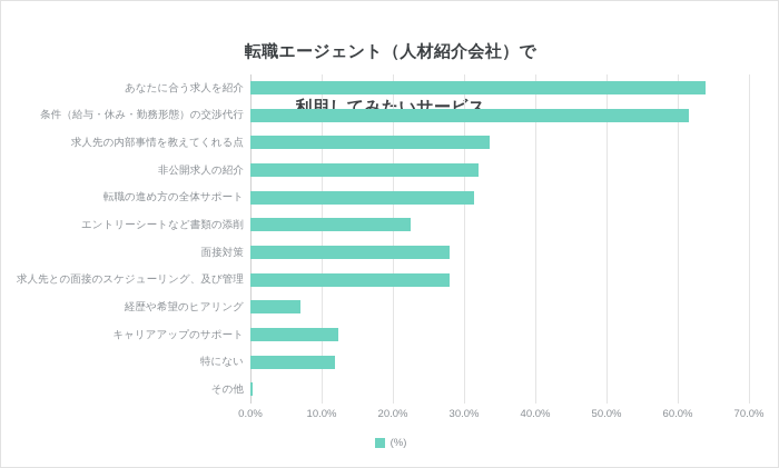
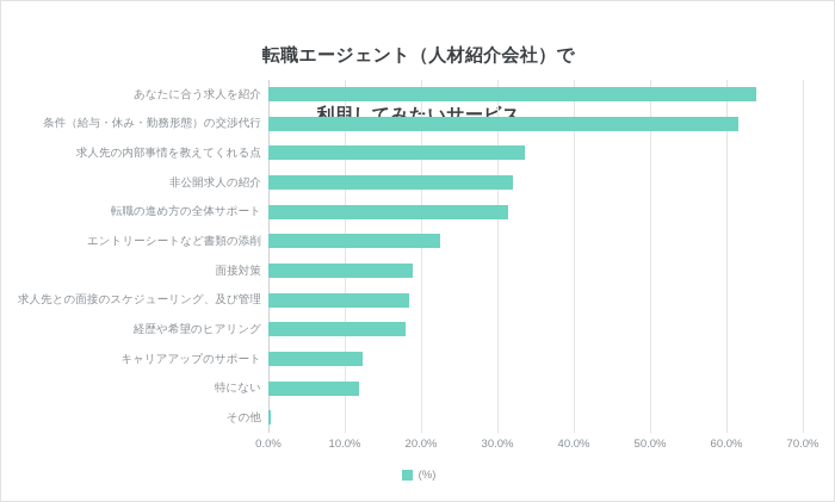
面接対策: 28% -> 19%
求人先との面接のスケジューリング、及び管理: 28% -> 18%
経歴や希望のヒアリング: 7% -> 18%
